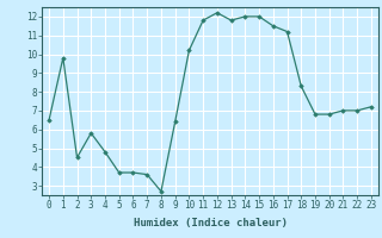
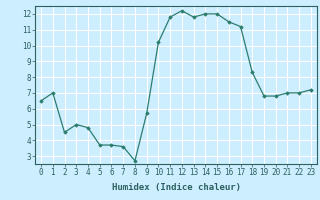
1: 9.8 -> 7.0
3: 5.8 -> 5.0
9: 6.4 -> 5.7
